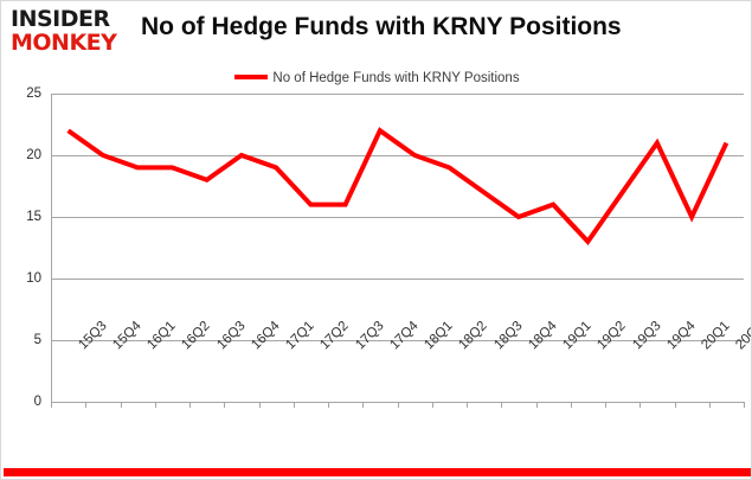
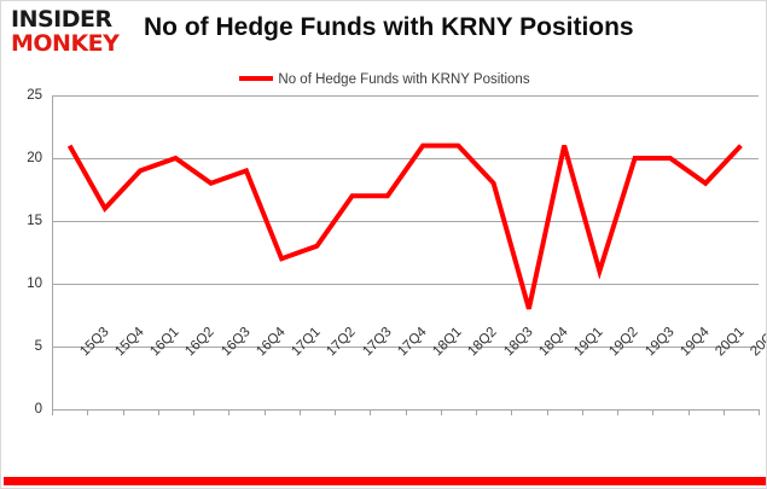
15Q3: 22 -> 21
15Q4: 20 -> 16
16Q2: 19 -> 20
16Q4: 20 -> 19
17Q1: 19 -> 12
17Q2: 16 -> 13
17Q3: 16 -> 17
17Q4: 22 -> 17
18Q1: 20 -> 21
18Q2: 19 -> 21
18Q3: 17 -> 18
18Q4: 15 -> 8
19Q1: 16 -> 21
19Q2: 13 -> 11
19Q3: 17 -> 20
19Q4: 21 -> 20
20Q1: 15 -> 18
